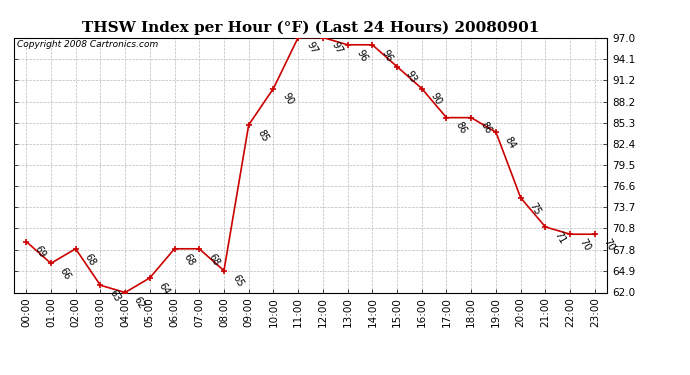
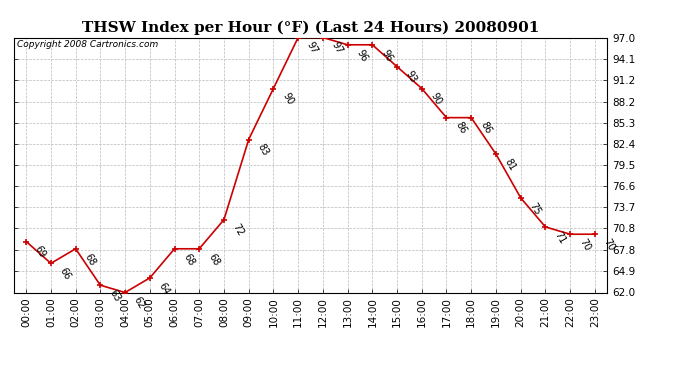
08:00: 65 -> 72
09:00: 85 -> 83
19:00: 84 -> 81
